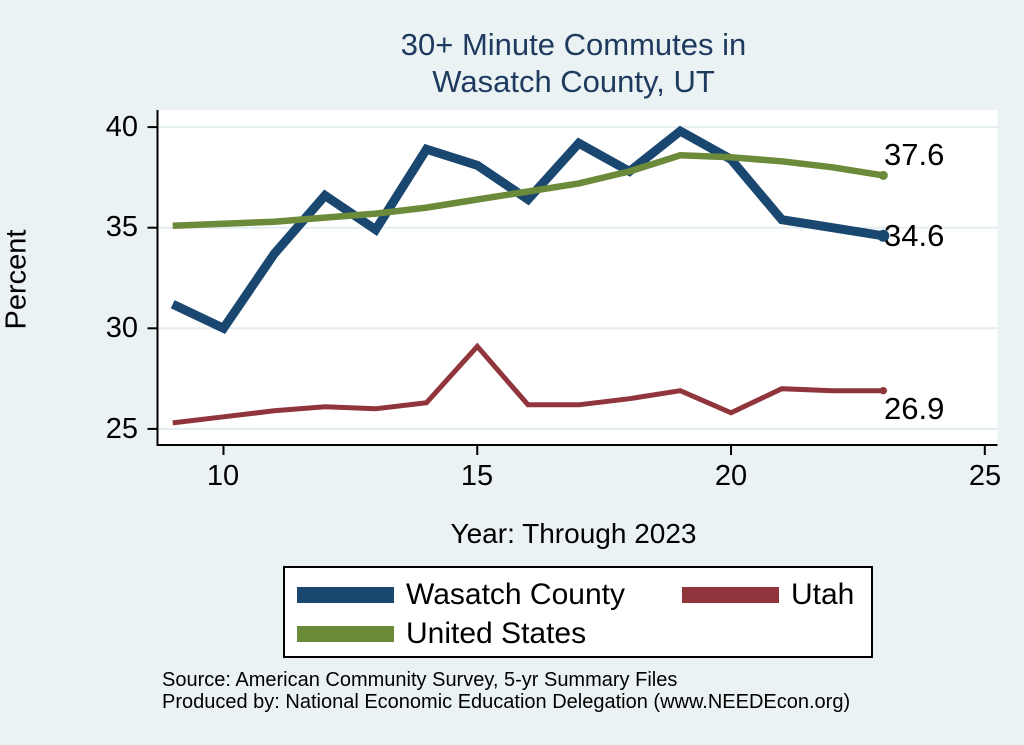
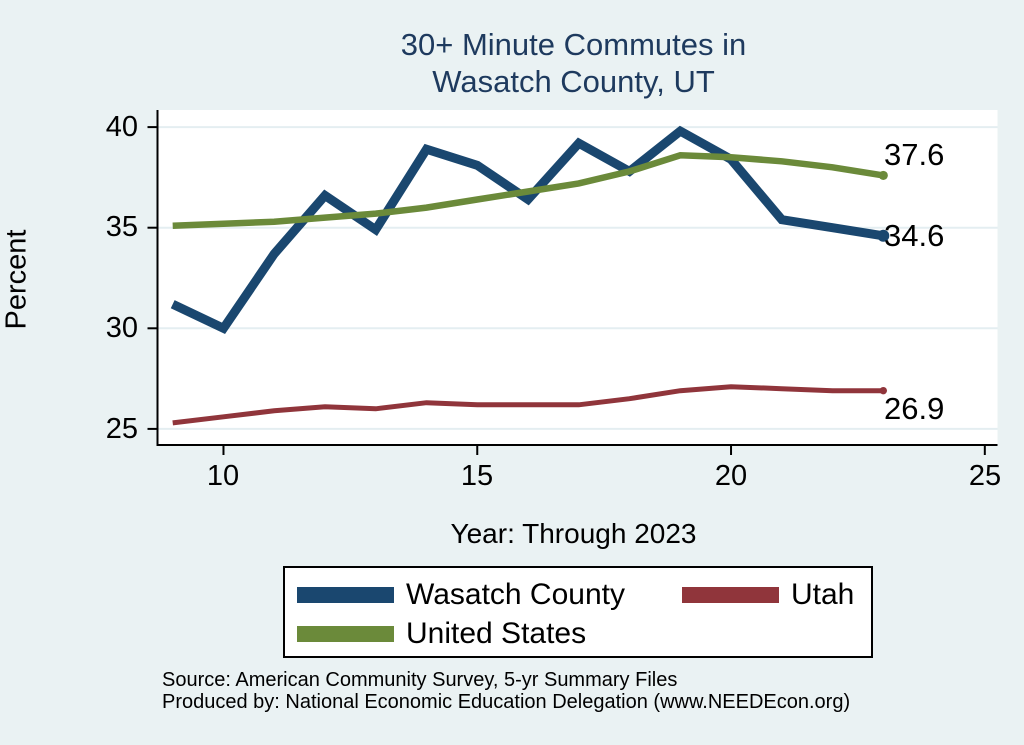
Utah/15: 29.1 -> 26.2
Utah/20: 25.8 -> 27.1
